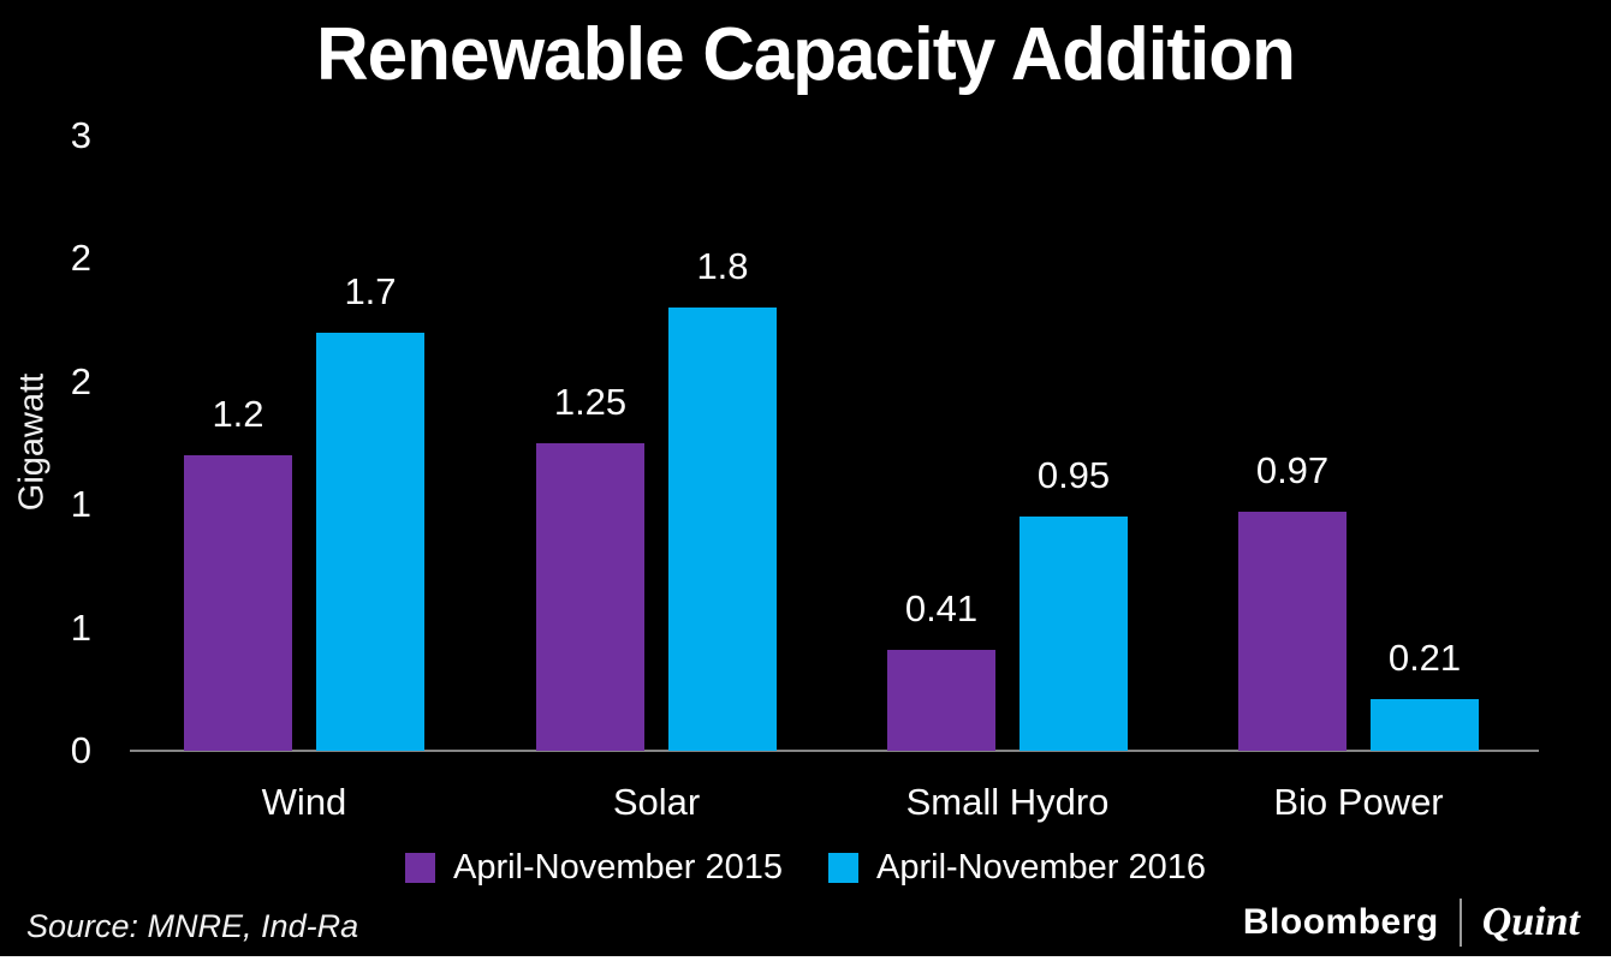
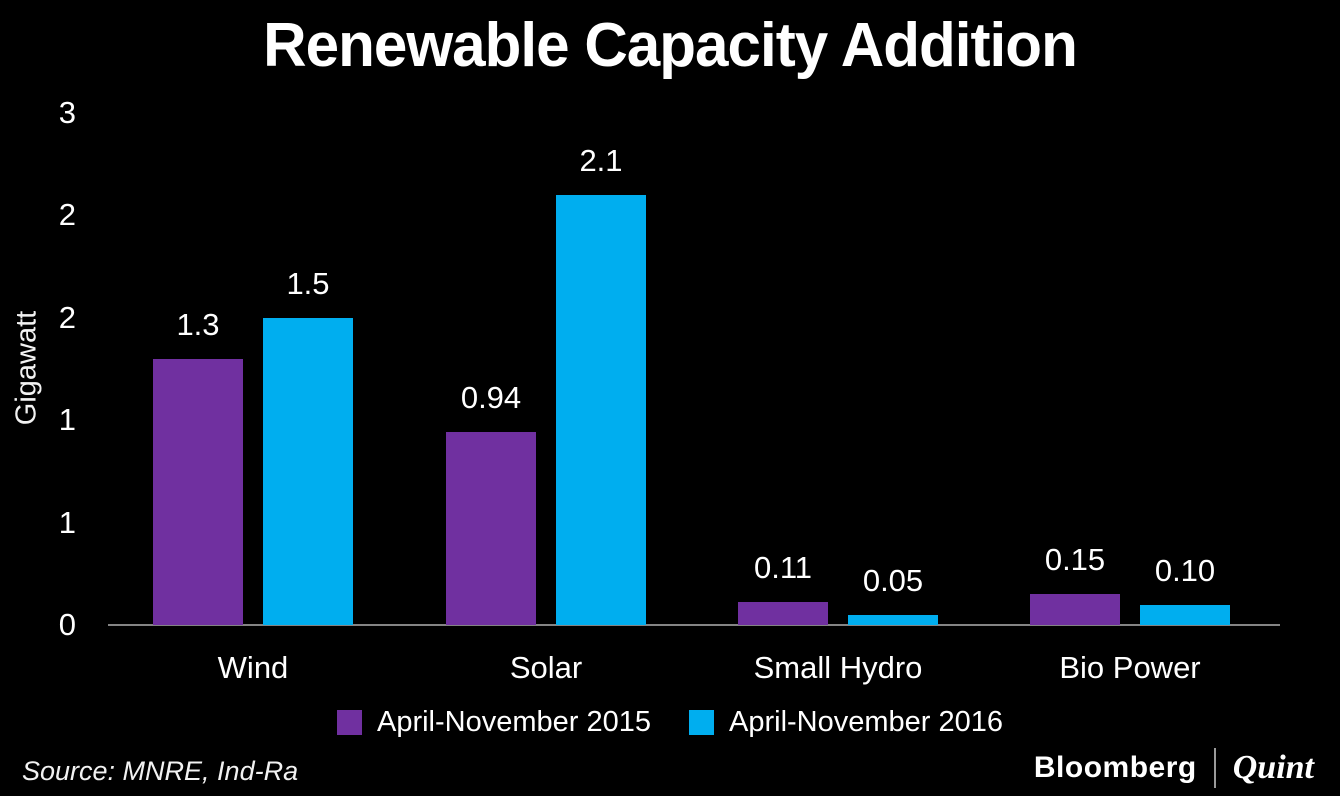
April-November 2015/Wind: 1.2 -> 1.3
April-November 2016/Wind: 1.7 -> 1.5
April-November 2015/Solar: 1.25 -> 0.94
April-November 2016/Solar: 1.8 -> 2.1
April-November 2015/Small Hydro: 0.41 -> 0.11
April-November 2016/Small Hydro: 0.95 -> 0.05
April-November 2015/Bio Power: 0.97 -> 0.15
April-November 2016/Bio Power: 0.21 -> 0.10
